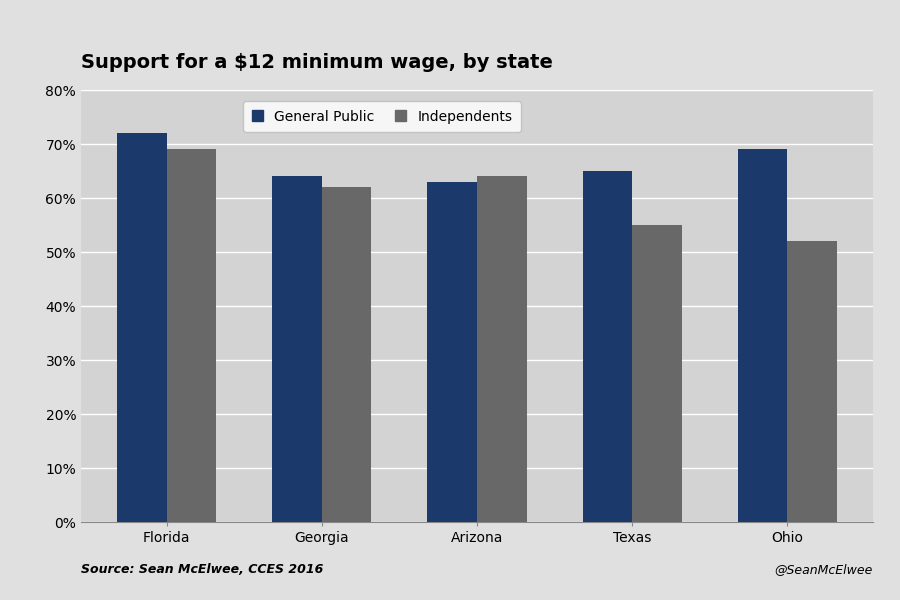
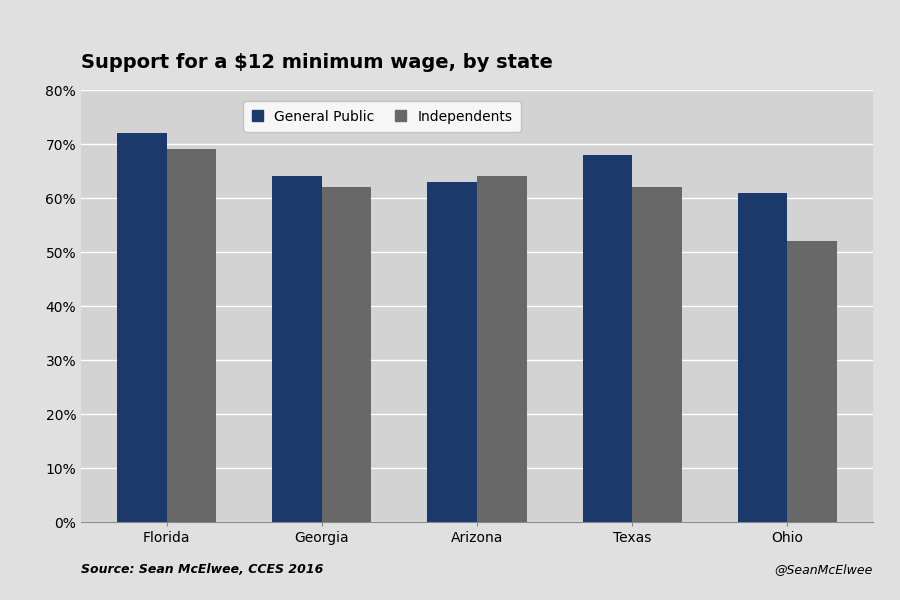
General Public/Texas: 65% -> 68%
Independents/Texas: 55% -> 62%
General Public/Ohio: 69% -> 61%
